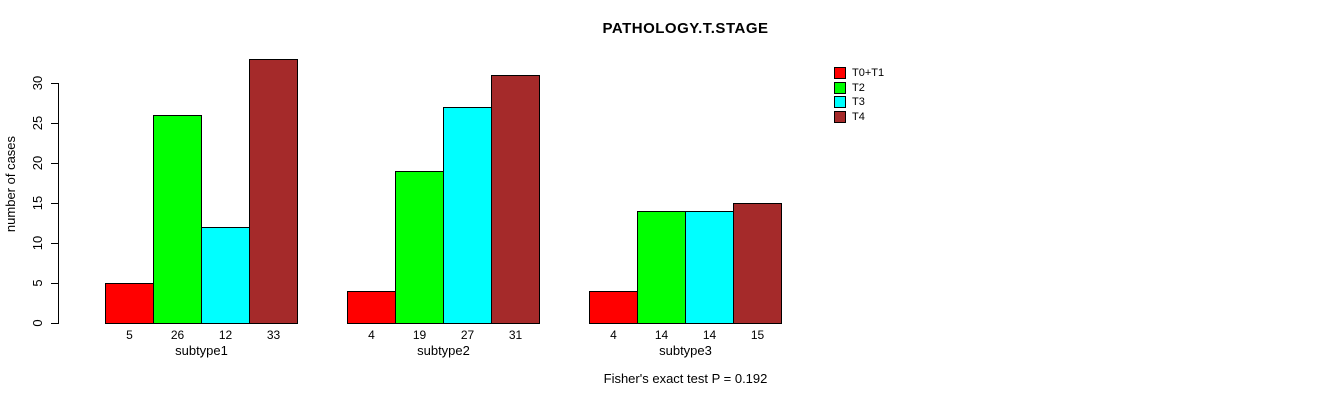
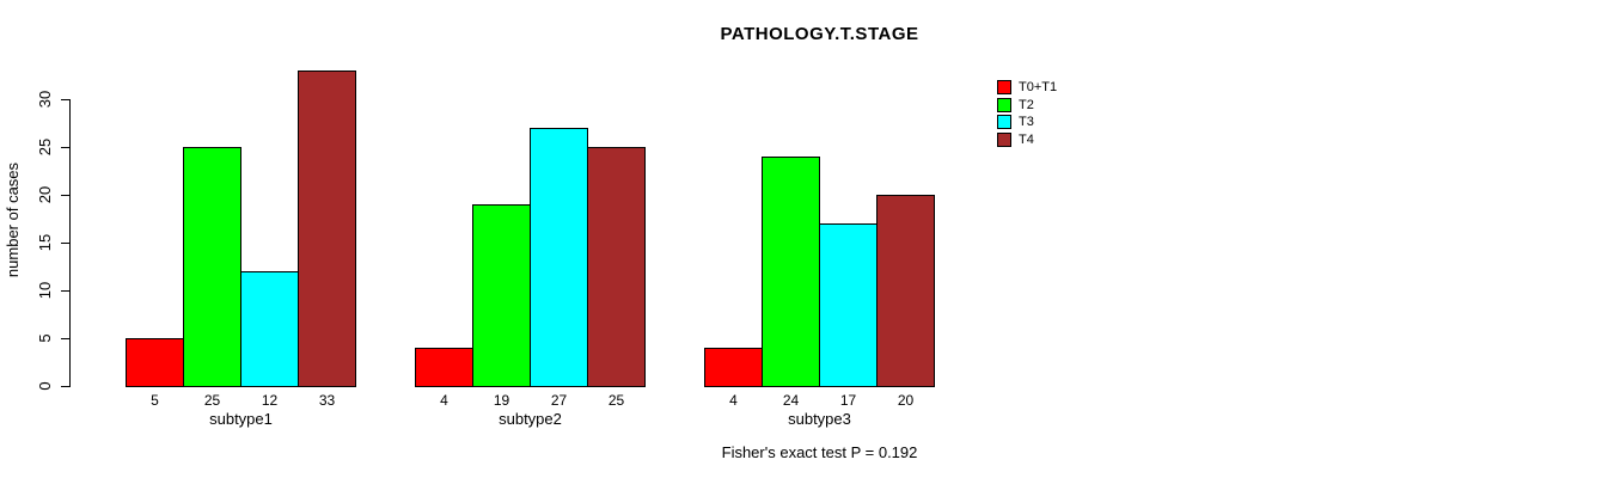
T2/subtype1: 26 -> 25
T4/subtype2: 31 -> 25
T2/subtype3: 14 -> 24
T3/subtype3: 14 -> 17
T4/subtype3: 15 -> 20
